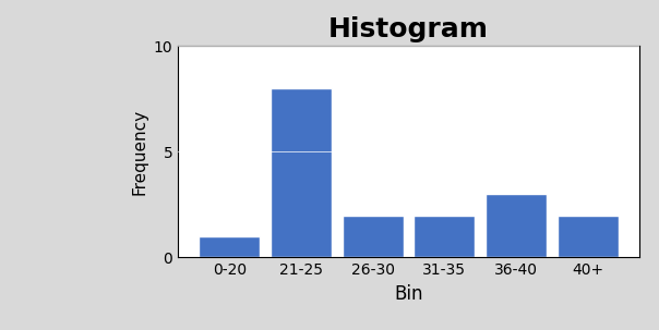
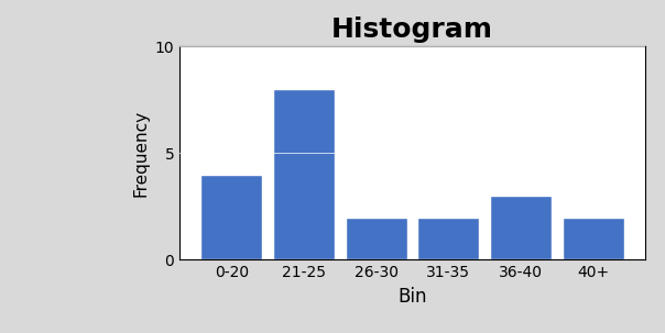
0-20: 1 -> 4
